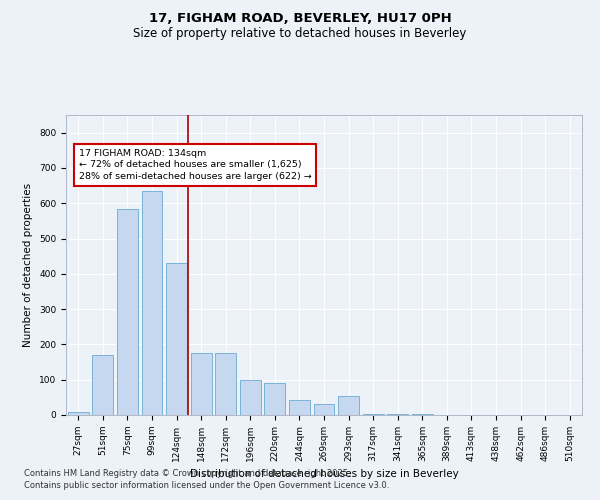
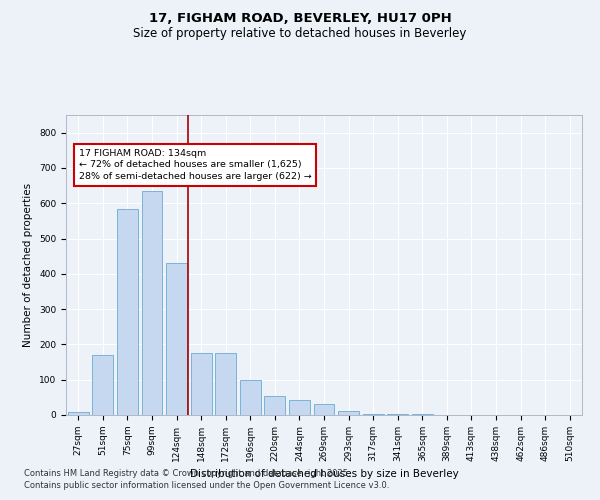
220sqm: 90 -> 55
293sqm: 55 -> 10
